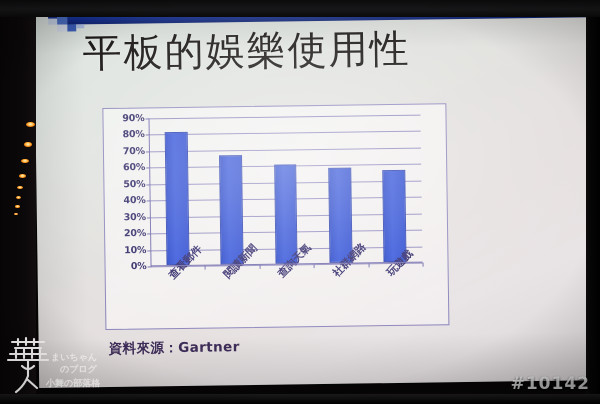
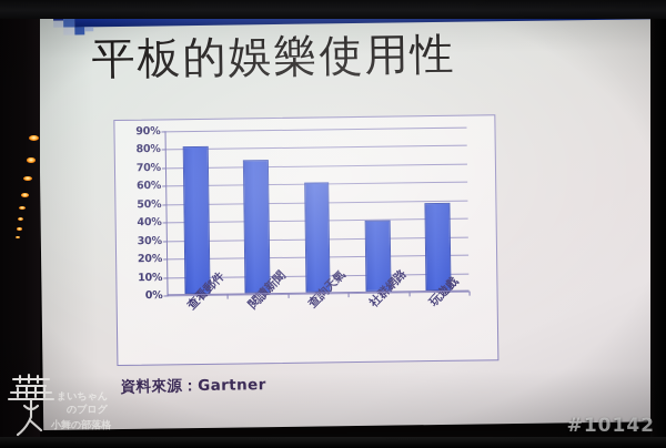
閱讀新聞: 66% -> 73%
社群網路: 58% -> 39%
玩遊戲: 56% -> 48%
